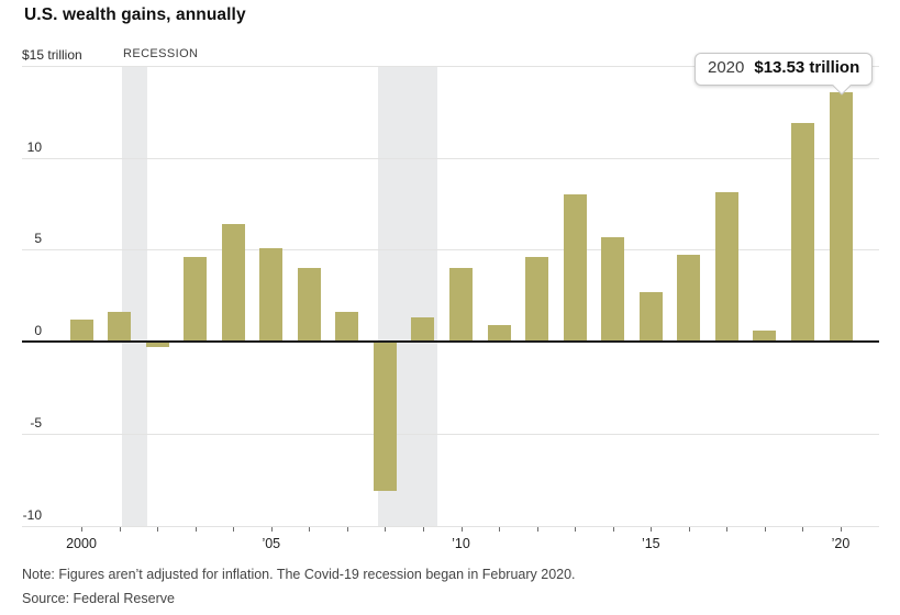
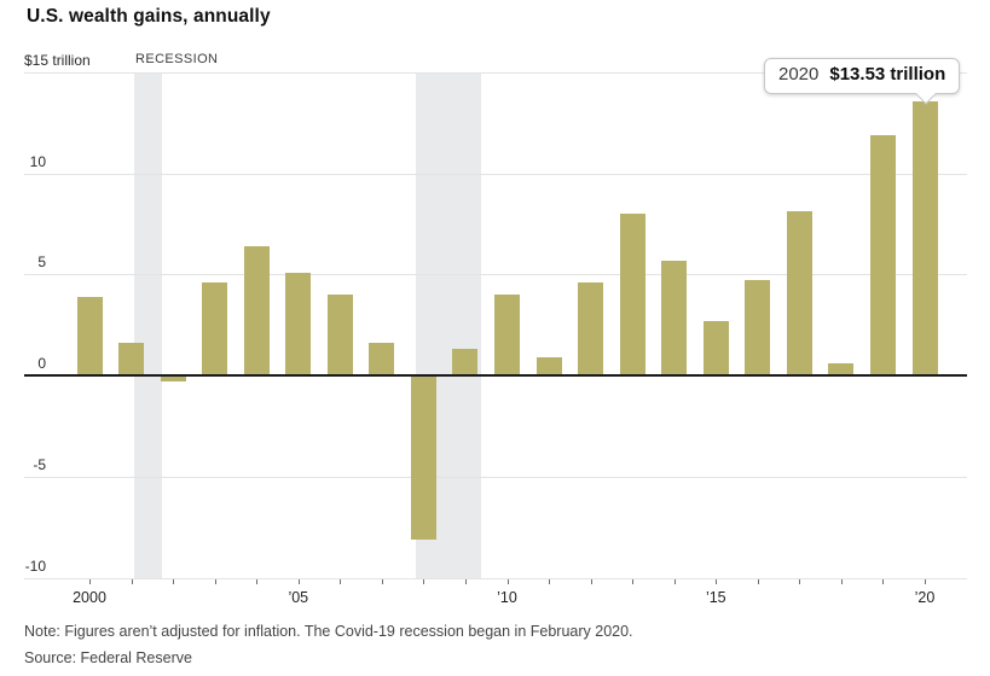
2000: 1.2 -> 3.9
